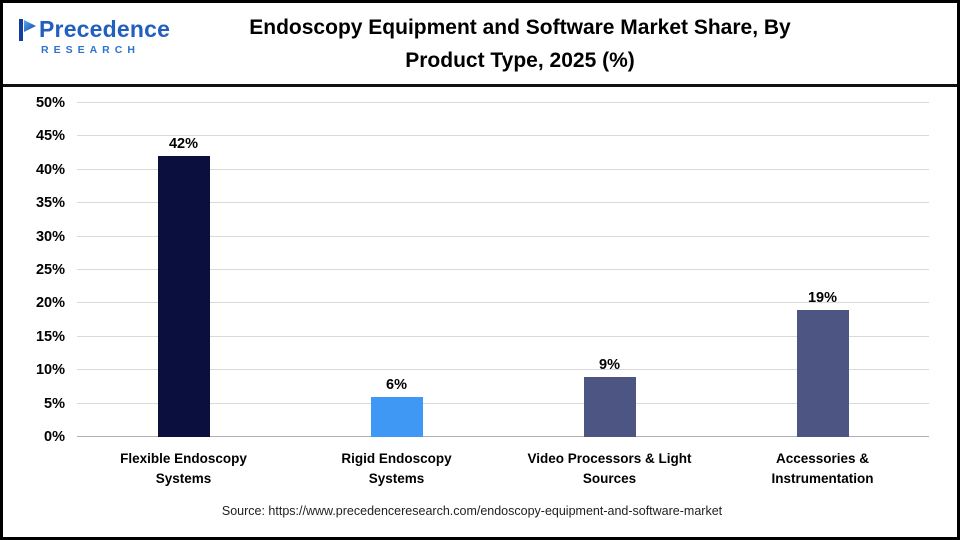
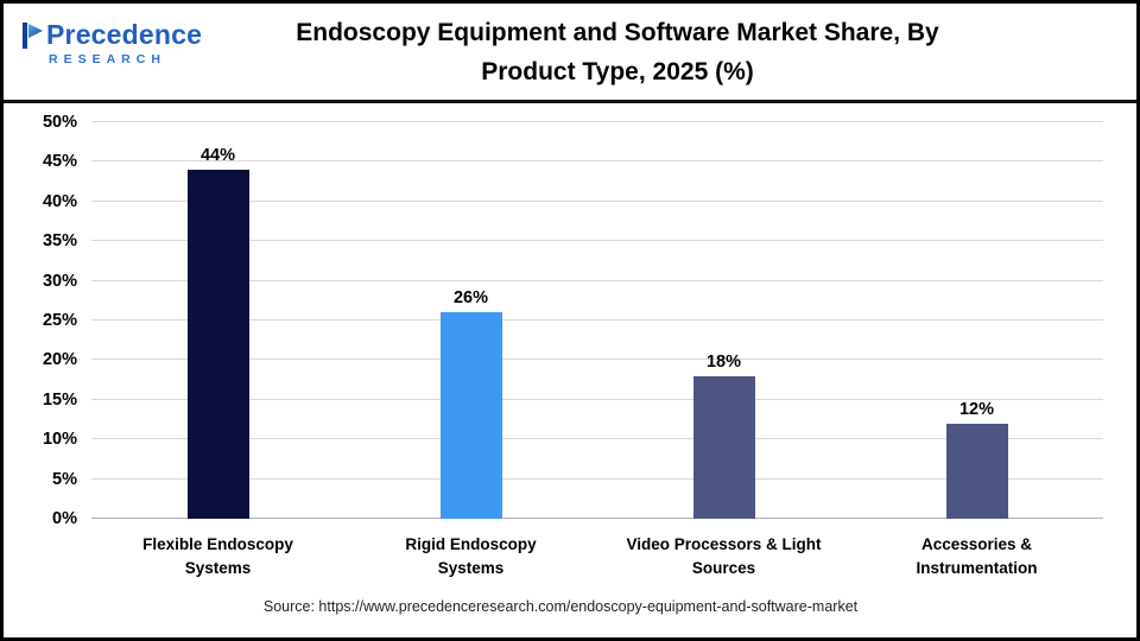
Flexible Endoscopy Systems: 42% -> 44%
Rigid Endoscopy Systems: 6% -> 26%
Video Processors & Light Sources: 9% -> 18%
Accessories & Instrumentation: 19% -> 12%
